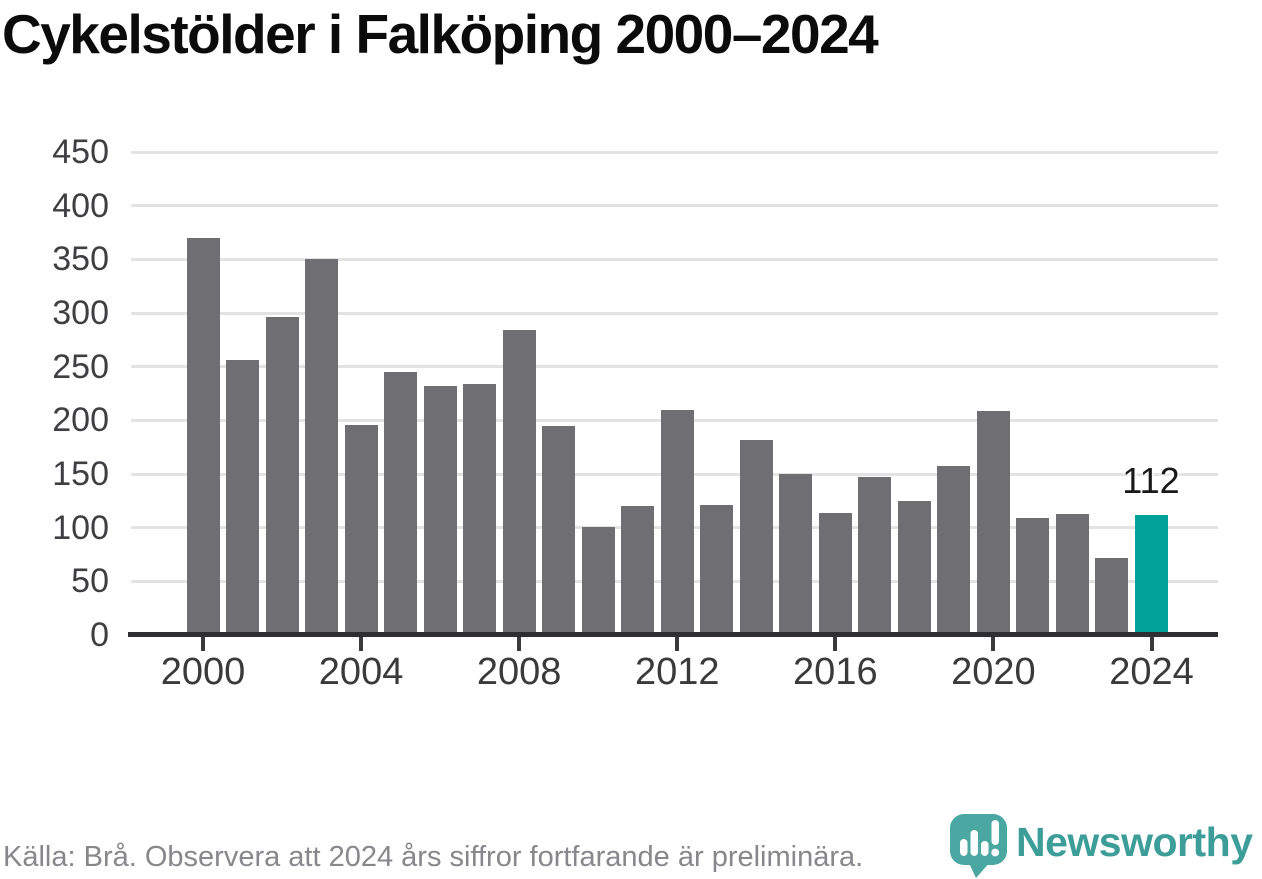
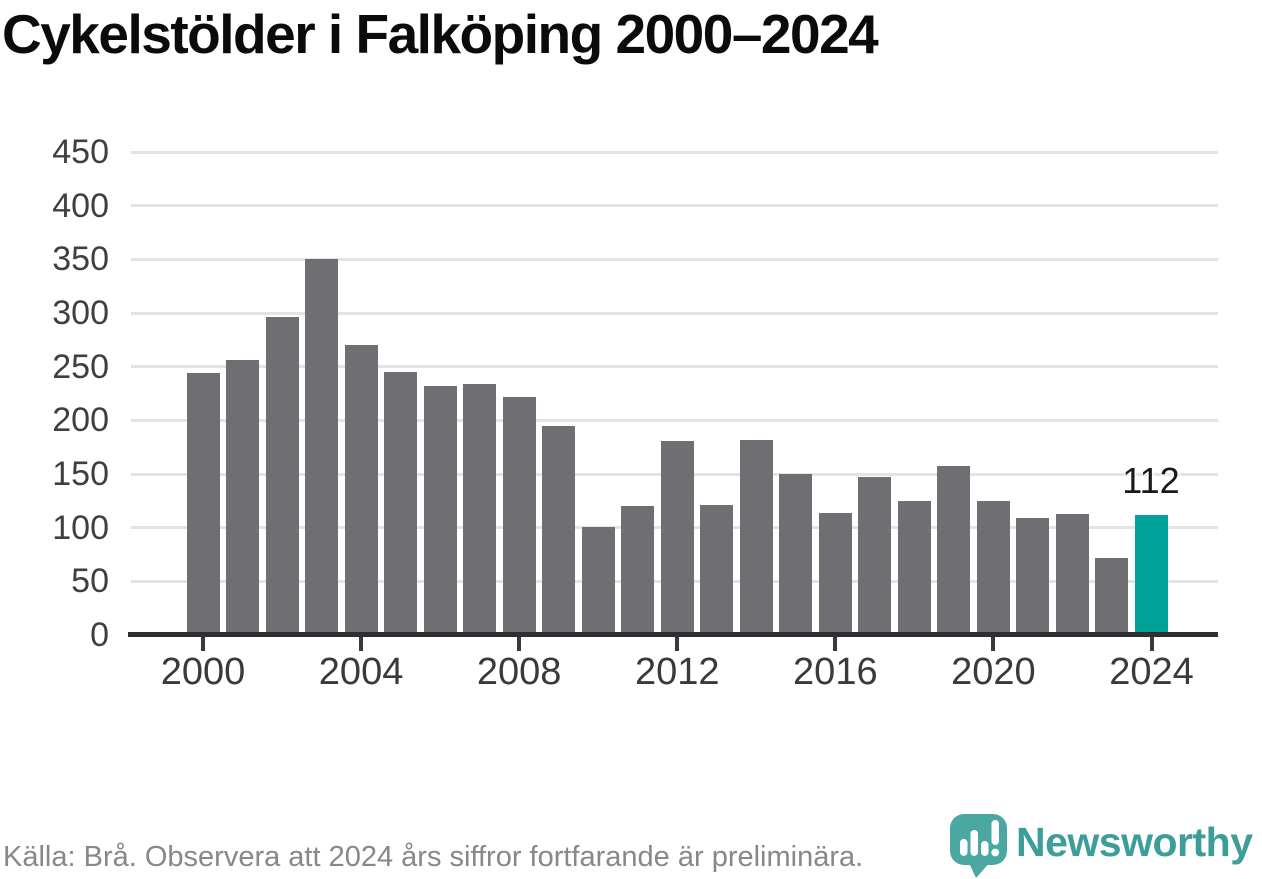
2000: 370 -> 244
2004: 196 -> 270
2008: 284 -> 222
2012: 210 -> 181
2020: 209 -> 125
